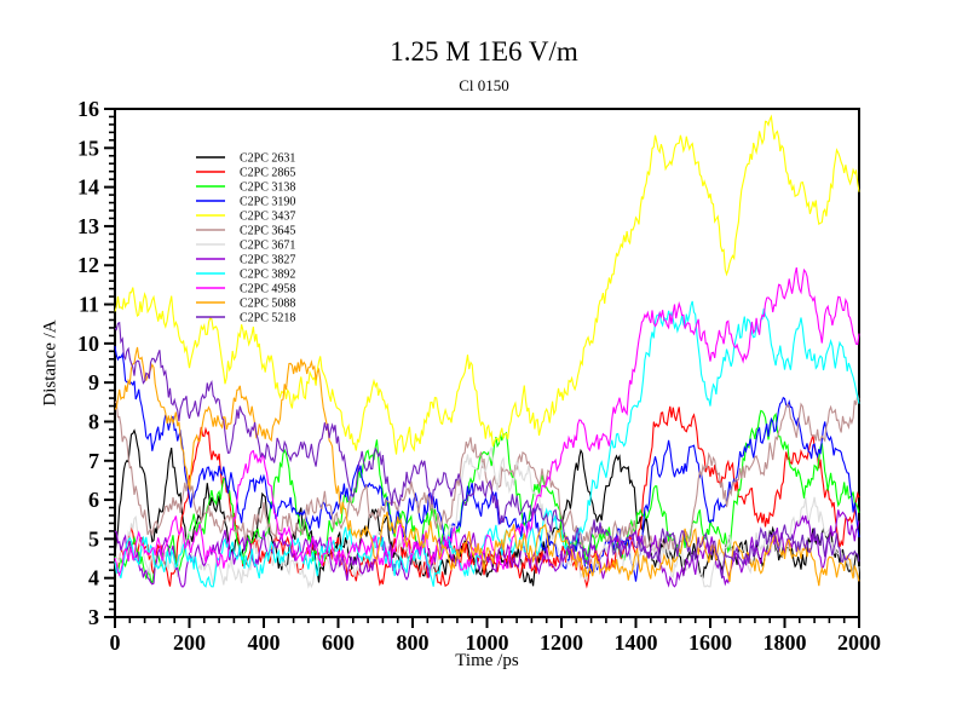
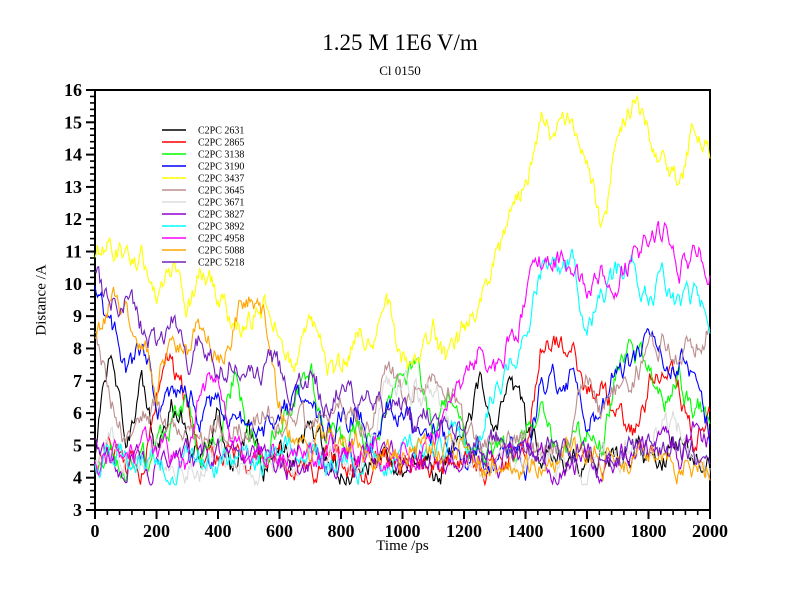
C2PC 2631/800: 4.8 -> 4.2
